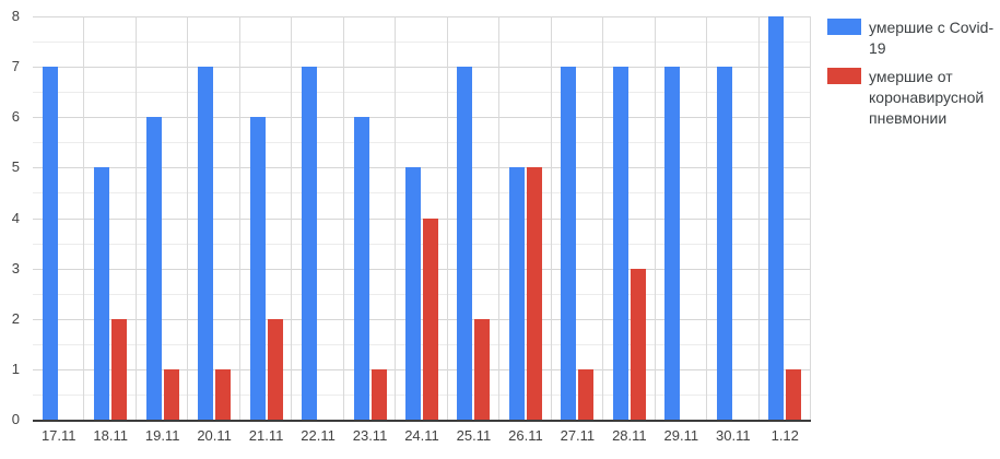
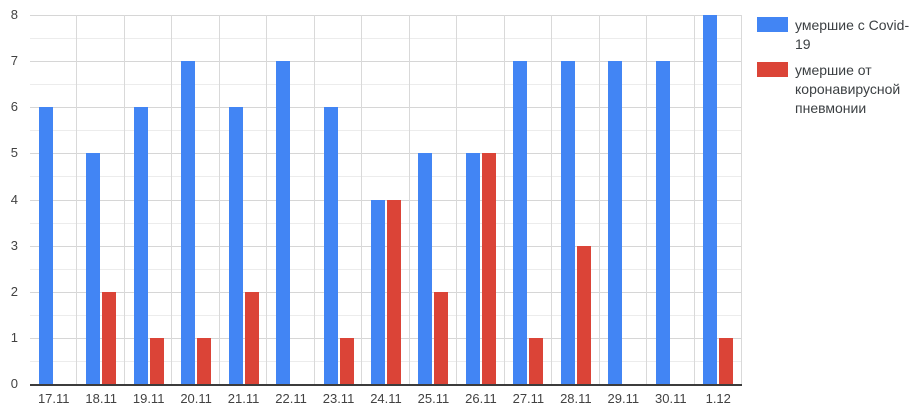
умершие с Covid-19/17.11: 7 -> 6
умершие с Covid-19/24.11: 5 -> 4
умершие с Covid-19/25.11: 7 -> 5
